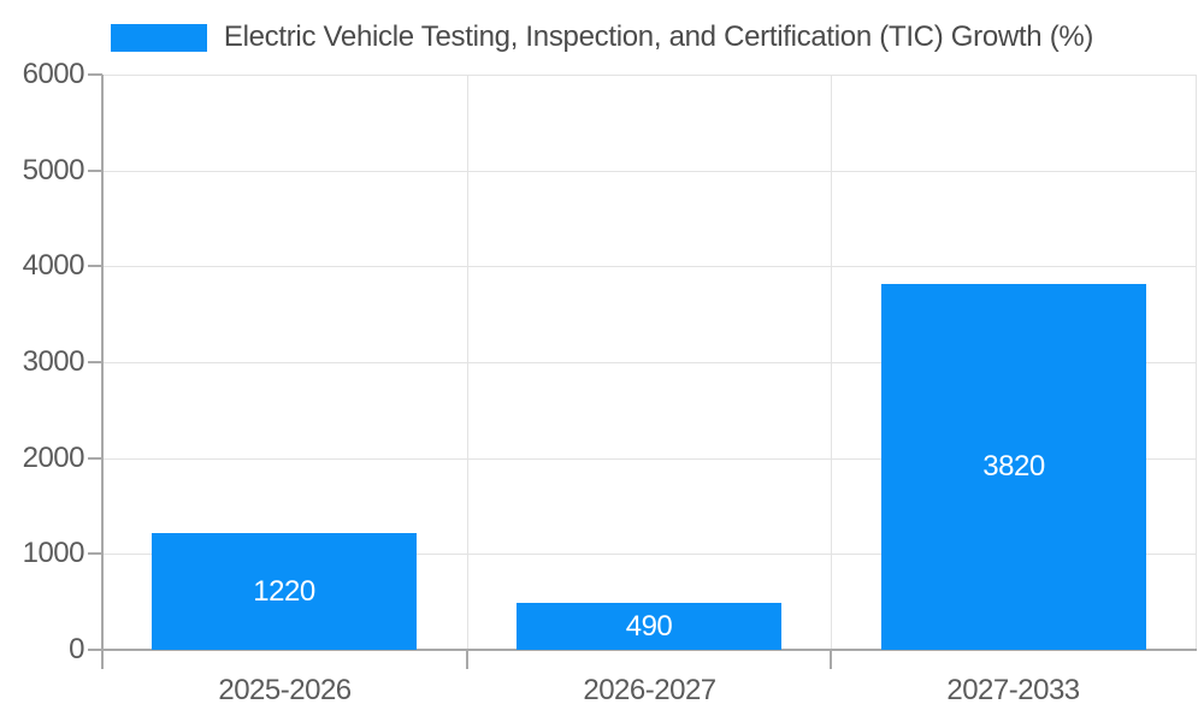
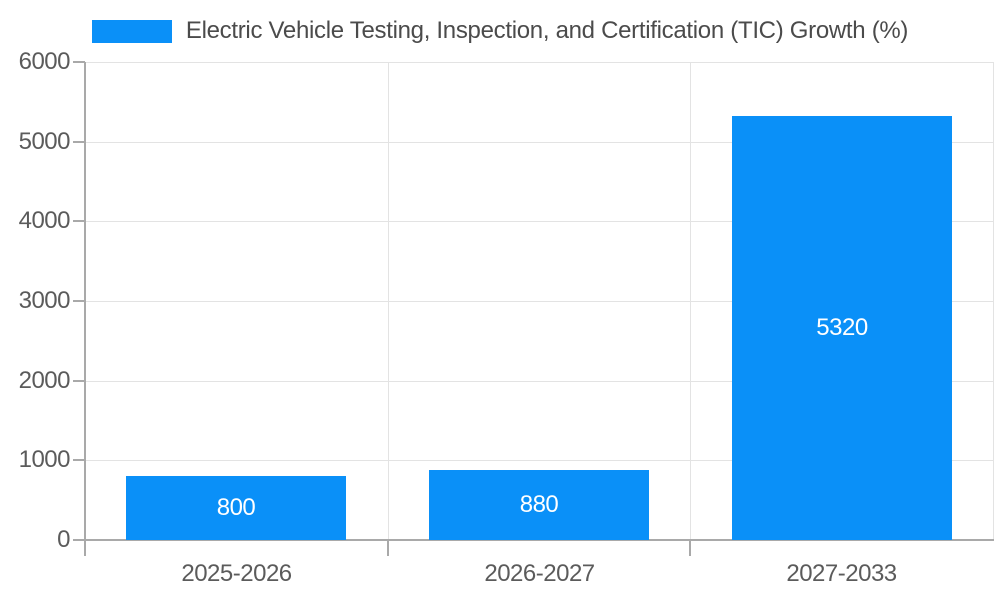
2025-2026: 1220 -> 800
2026-2027: 490 -> 880
2027-2033: 3820 -> 5320
